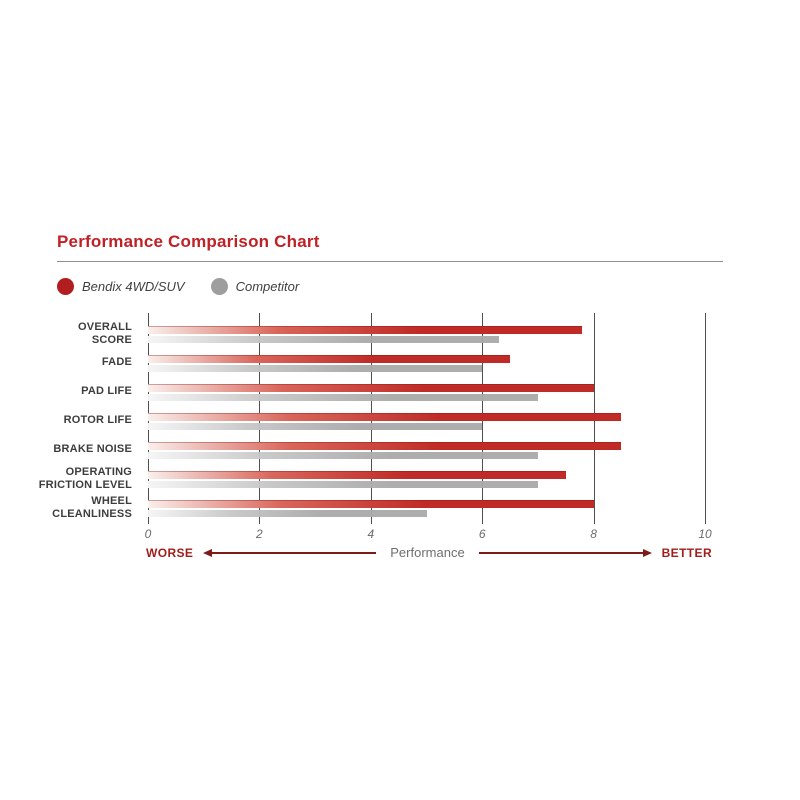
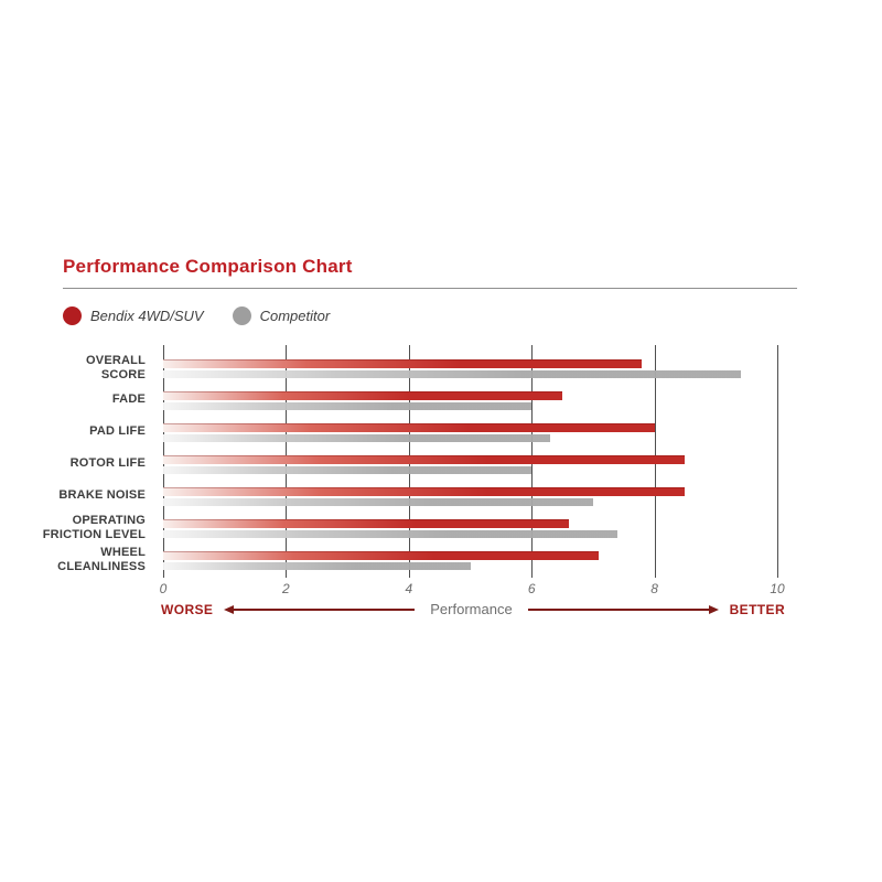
Competitor/OVERALL SCORE: 6.3 -> 9.4
Competitor/PAD LIFE: 7.0 -> 6.3
Bendix 4WD/SUV/OPERATING FRICTION LEVEL: 7.5 -> 6.6
Competitor/OPERATING FRICTION LEVEL: 7.0 -> 7.4
Bendix 4WD/SUV/WHEEL CLEANLINESS: 8.0 -> 7.1
